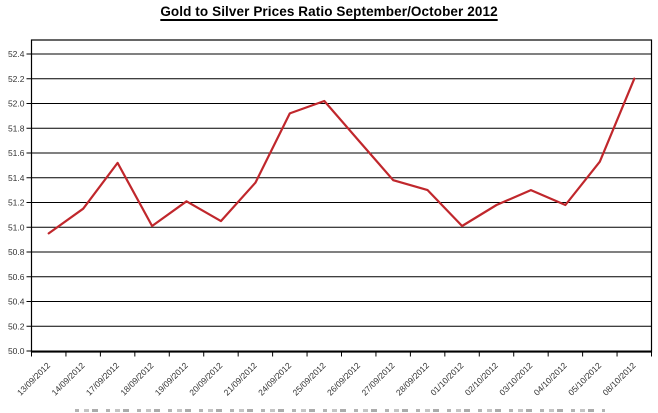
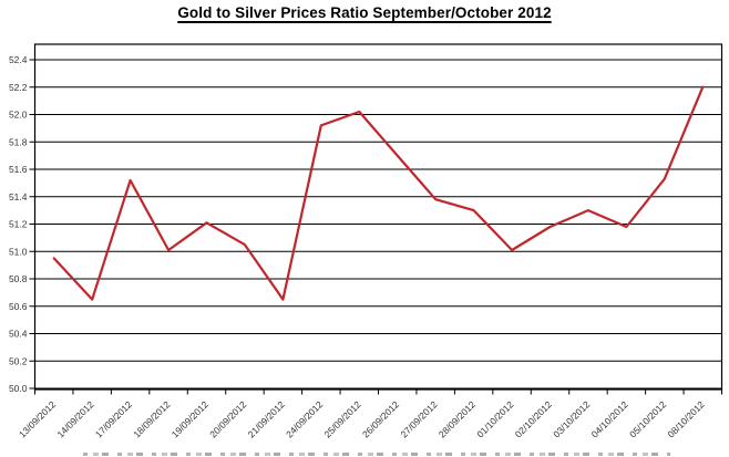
14/09/2012: 51.15 -> 50.65
21/09/2012: 51.36 -> 50.65
